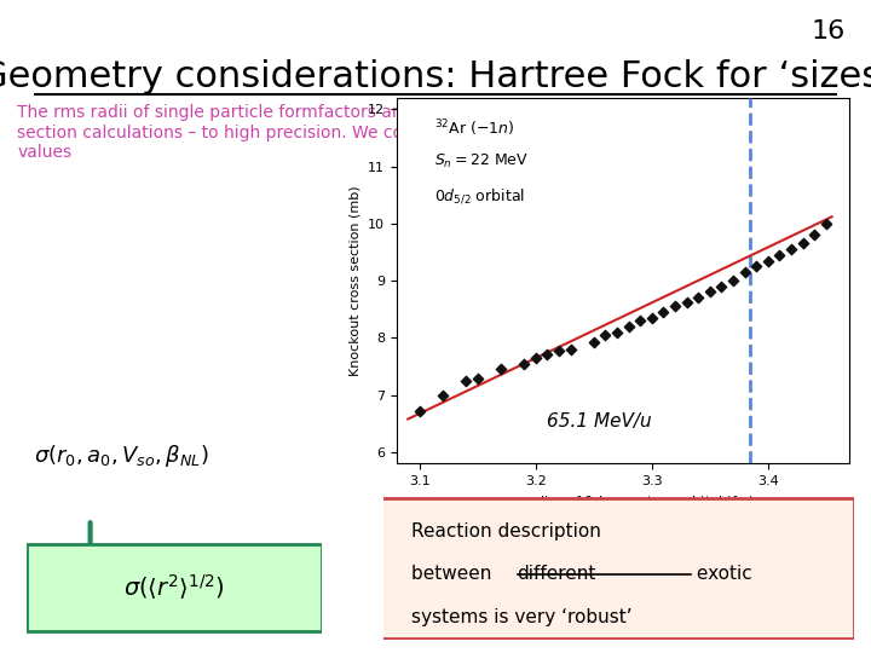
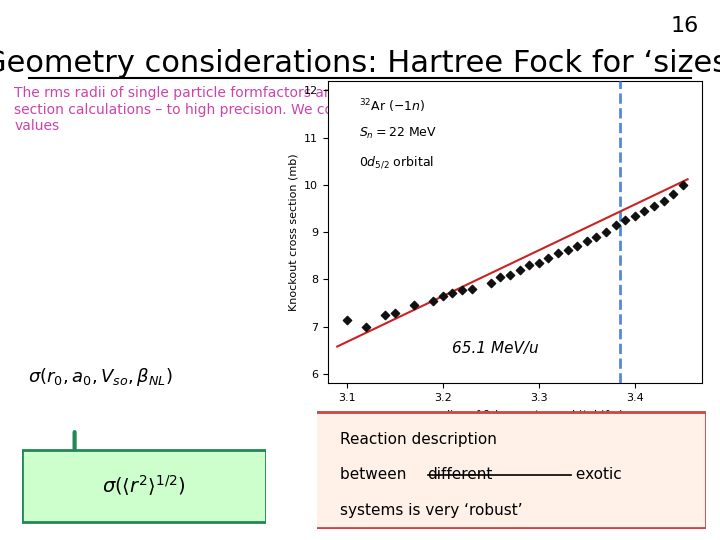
3.1: 6.72 -> 7.15
